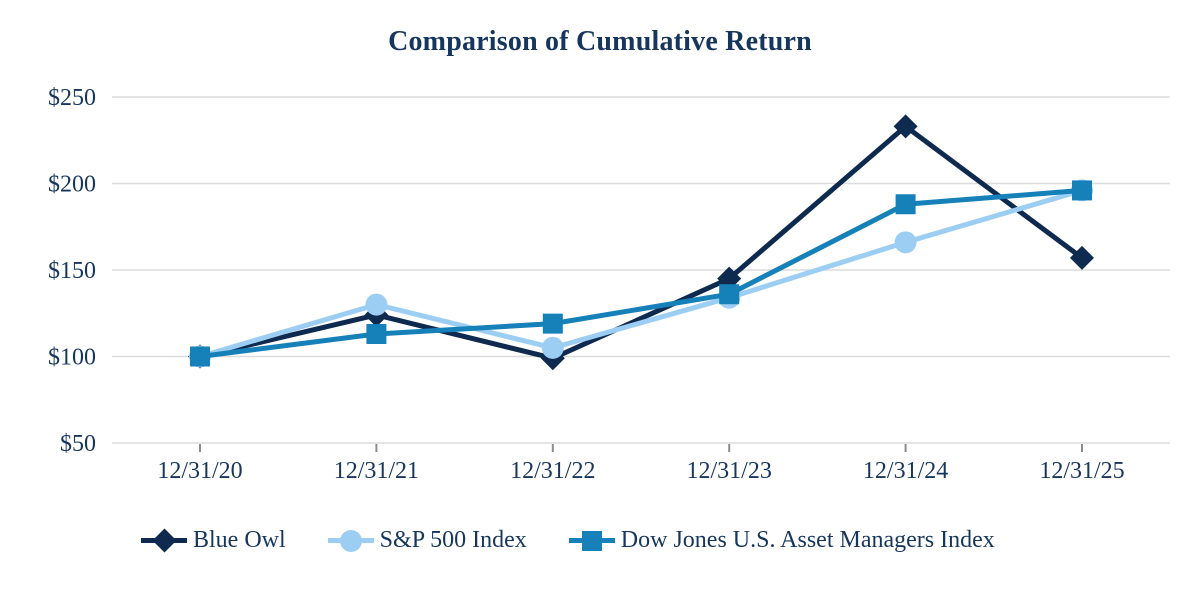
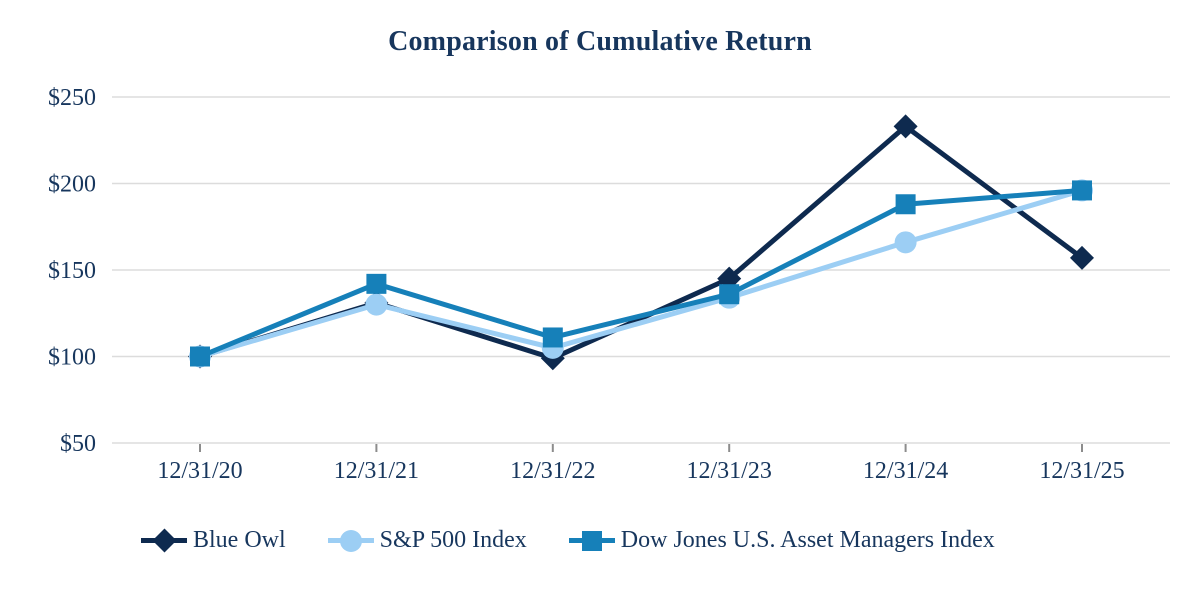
Blue Owl/12/31/21: $124 -> $131
Dow Jones U.S. Asset Managers Index/12/31/21: $113 -> $142
Dow Jones U.S. Asset Managers Index/12/31/22: $119 -> $111
